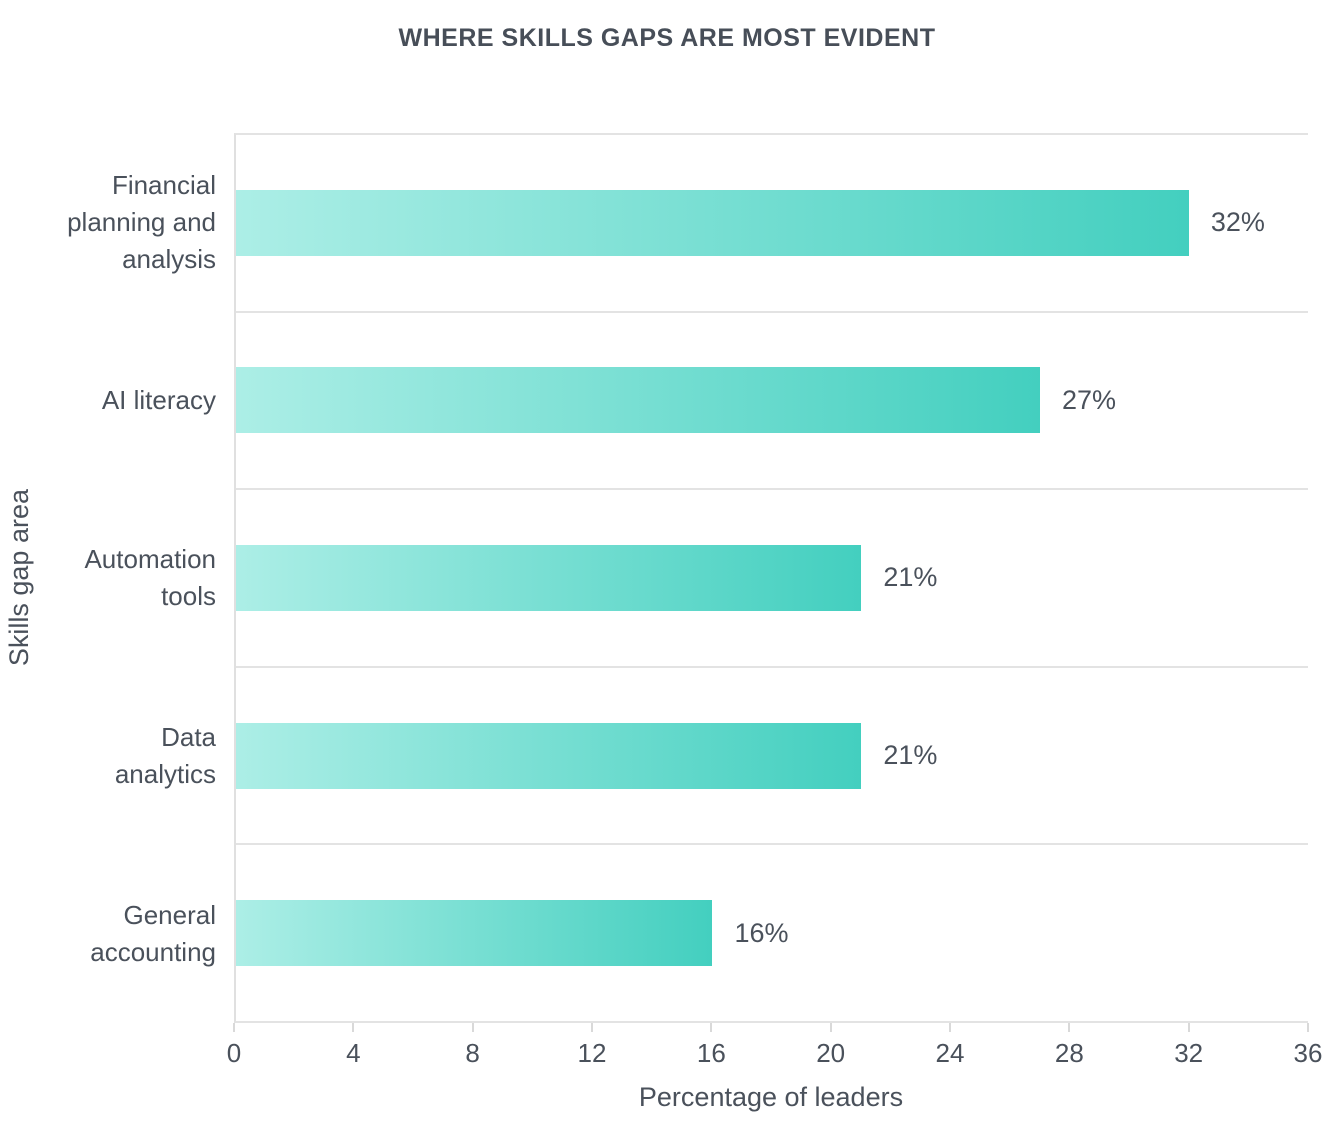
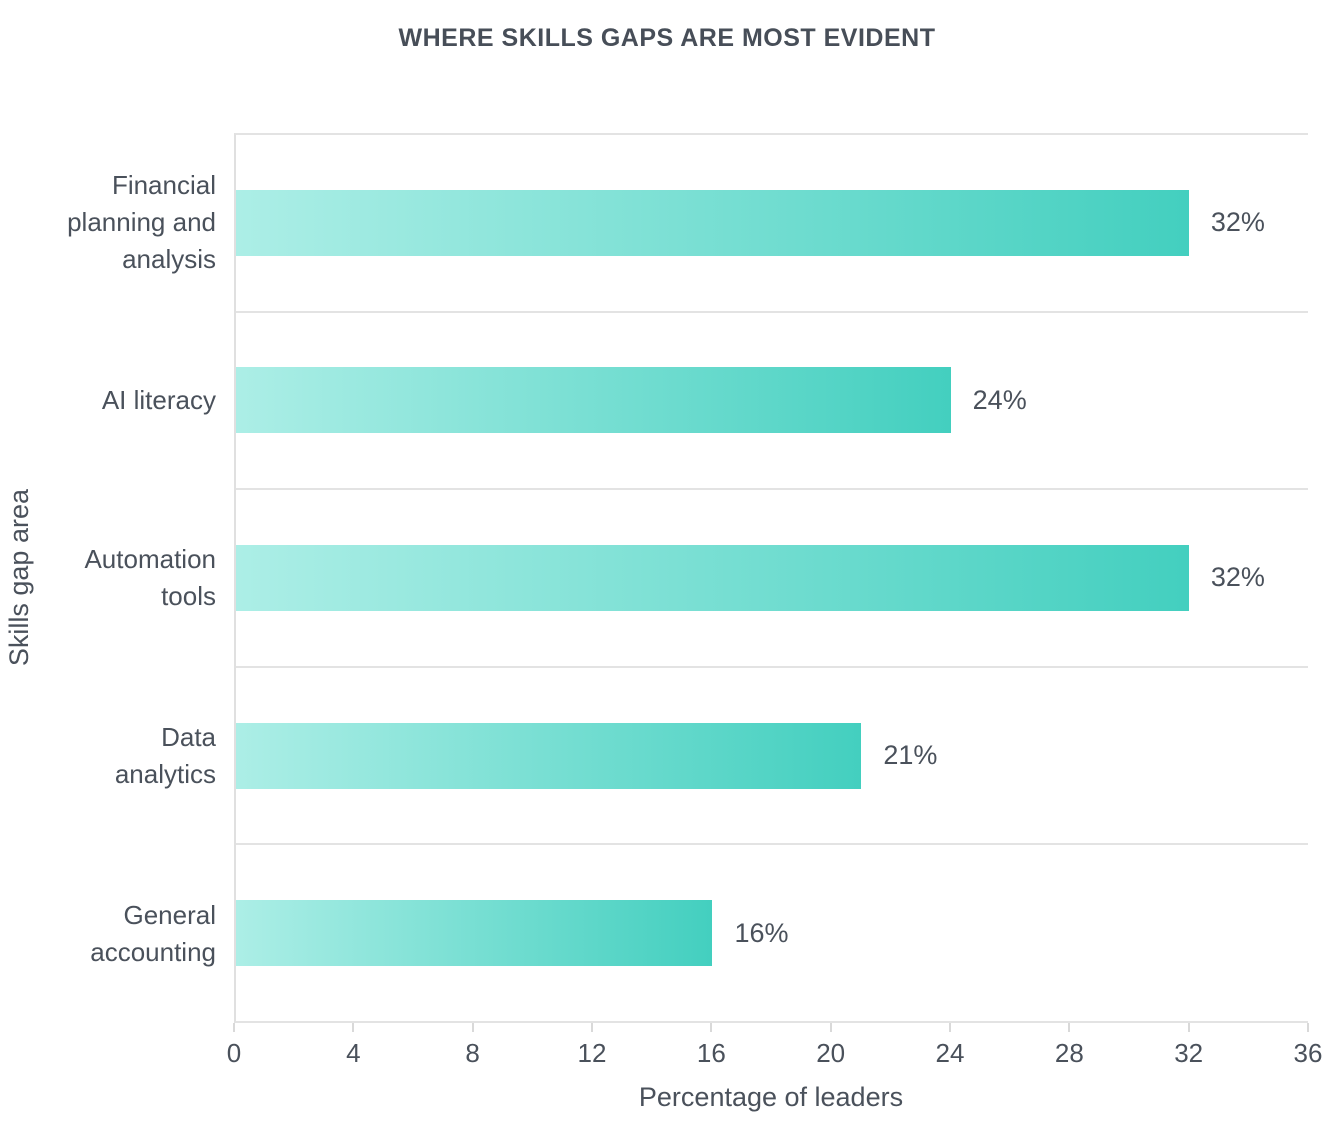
AI literacy: 27% -> 24%
Automation tools: 21% -> 32%
